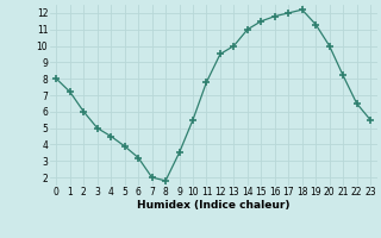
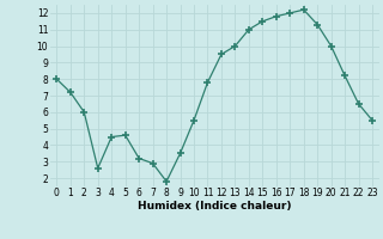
3: 5.0 -> 2.6
5: 3.9 -> 4.6
7: 2.0 -> 2.9
